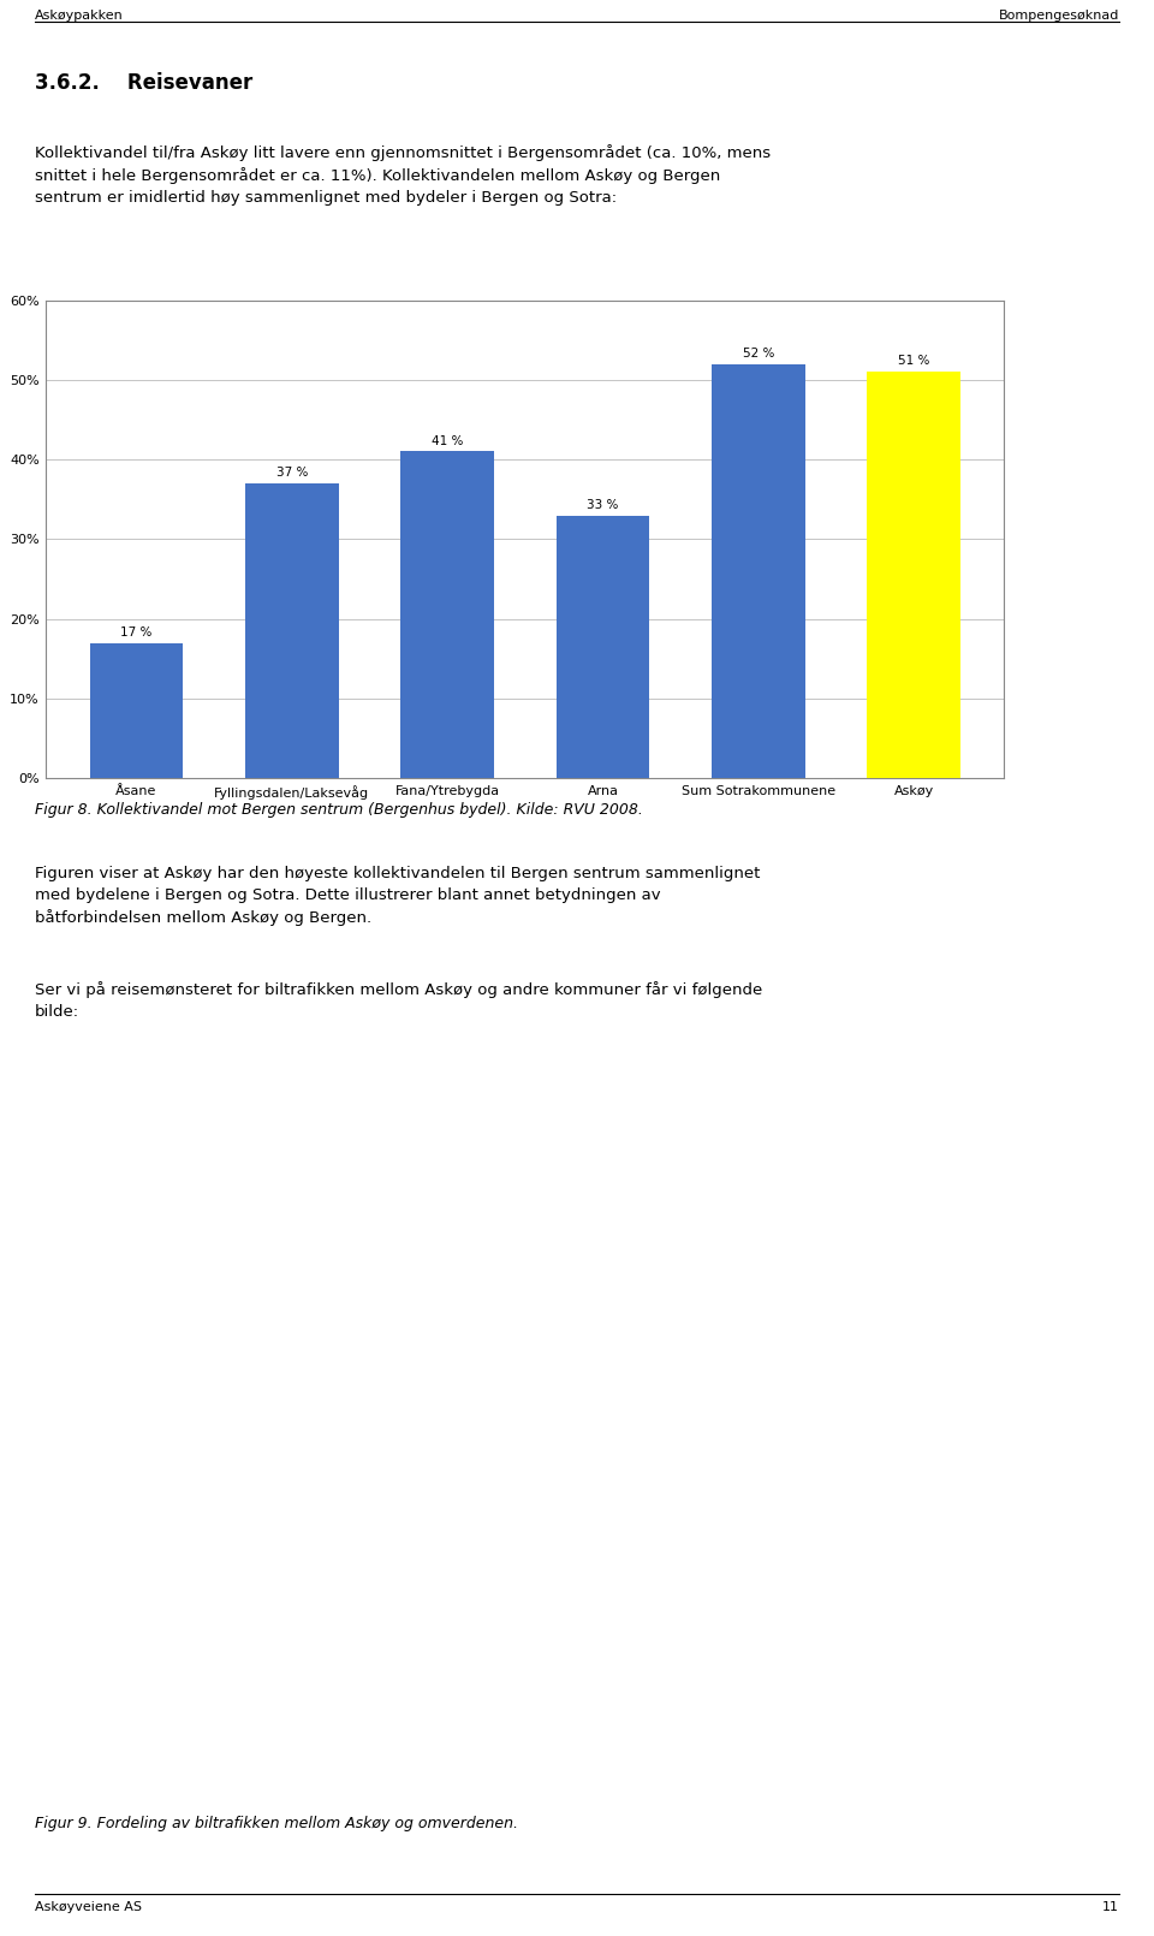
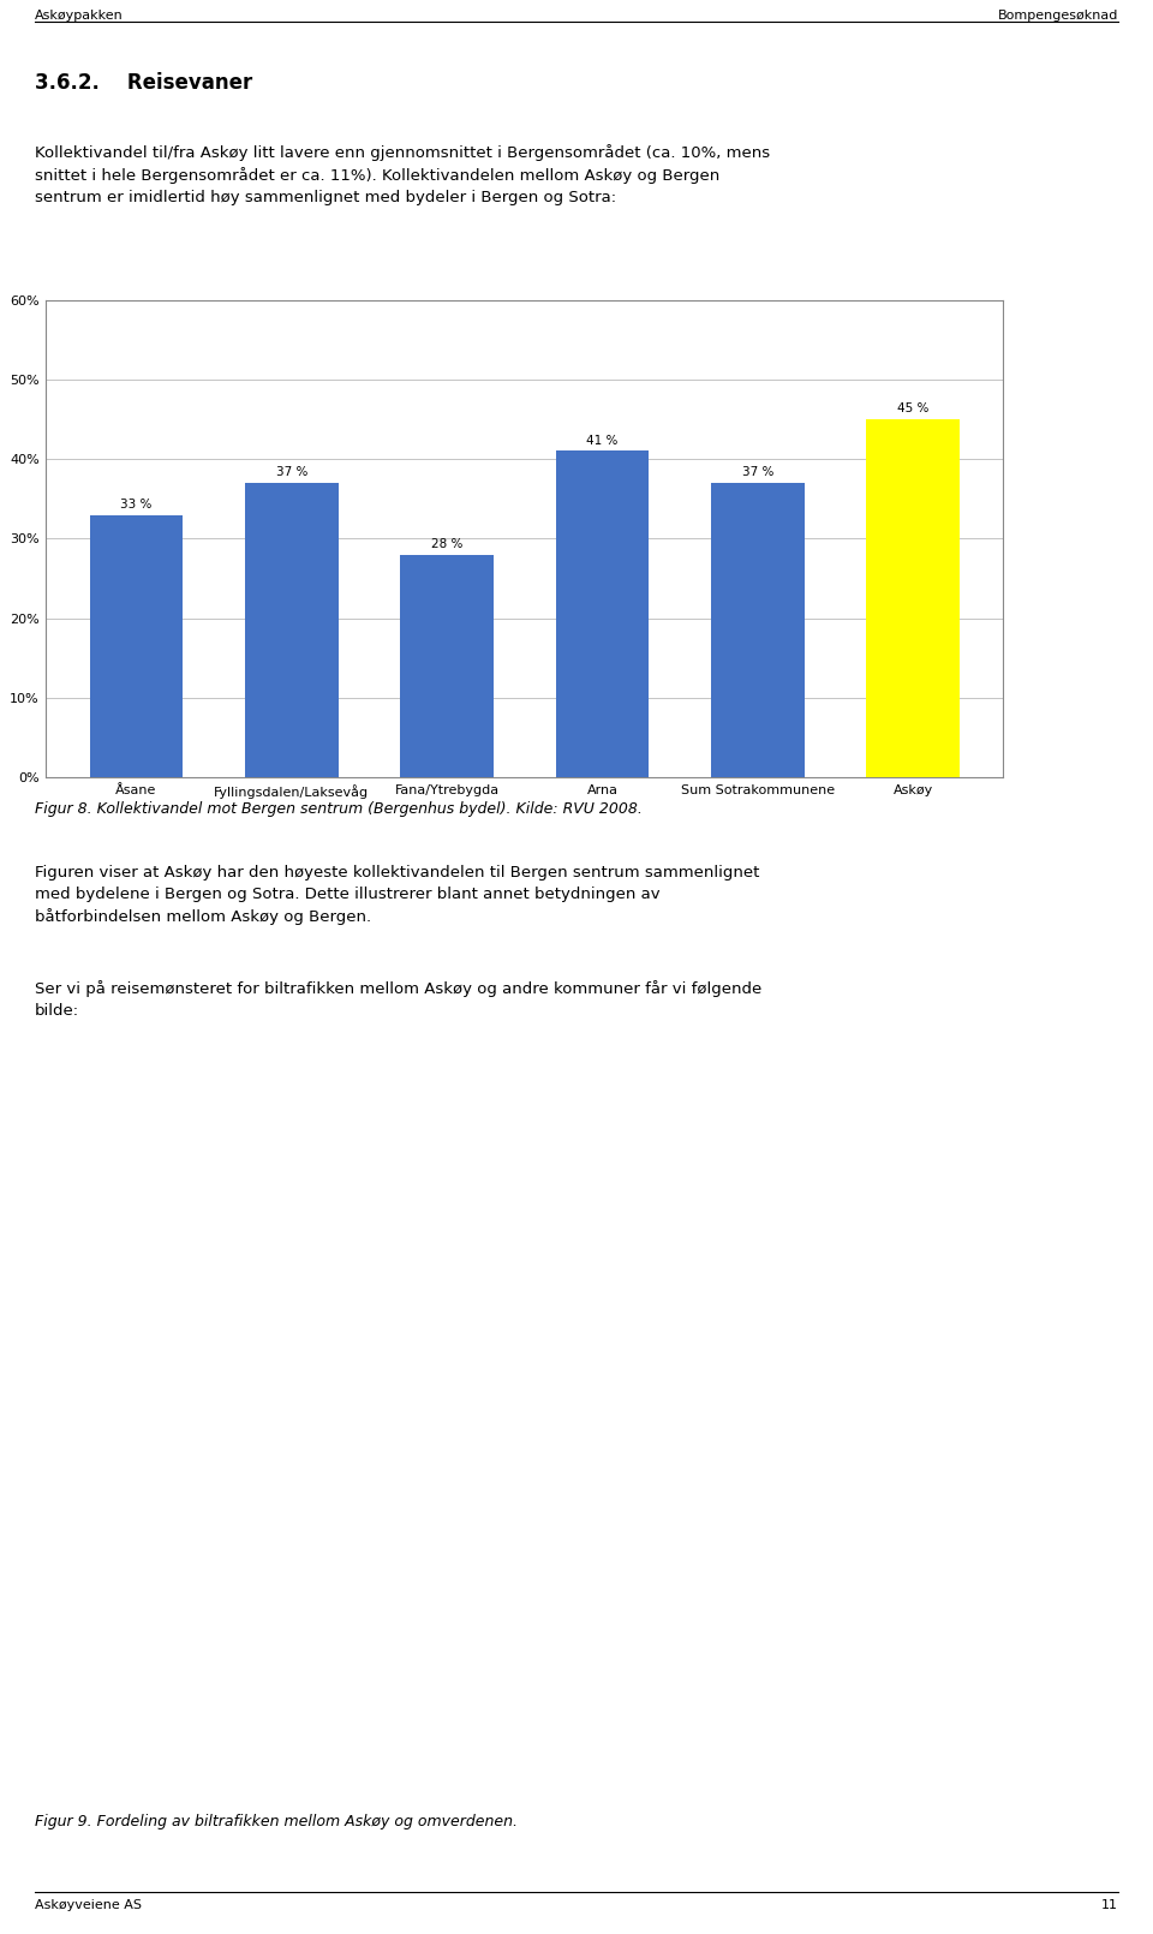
Åsane: 17 -> 33
Fana/Ytrebygda: 41 -> 28
Arna: 33 -> 41
Sum Sotrakommunene: 52 -> 37
Askøy: 51 -> 45
